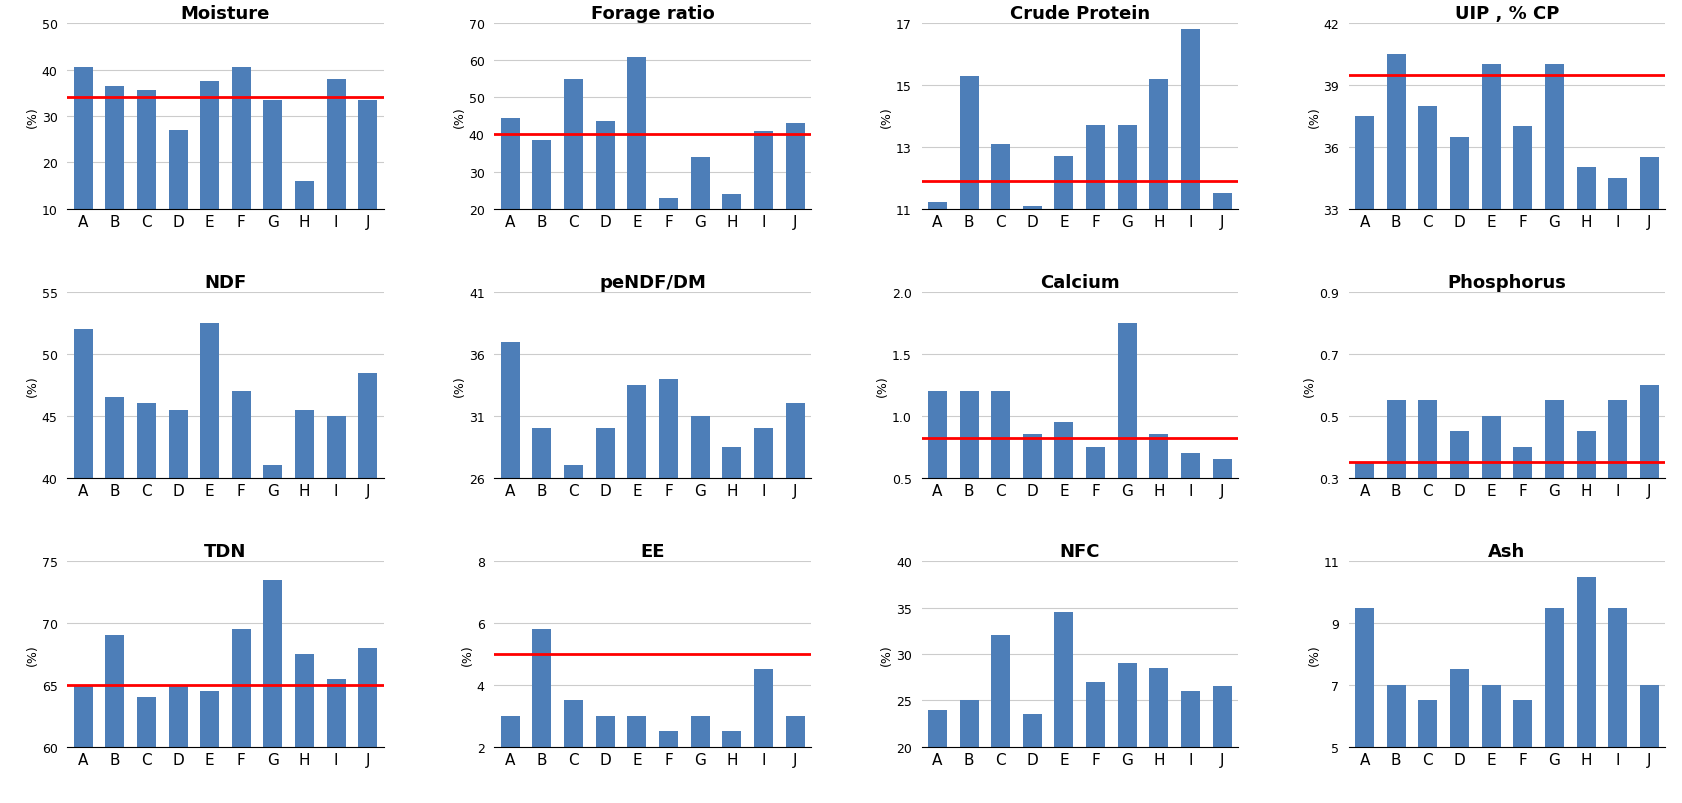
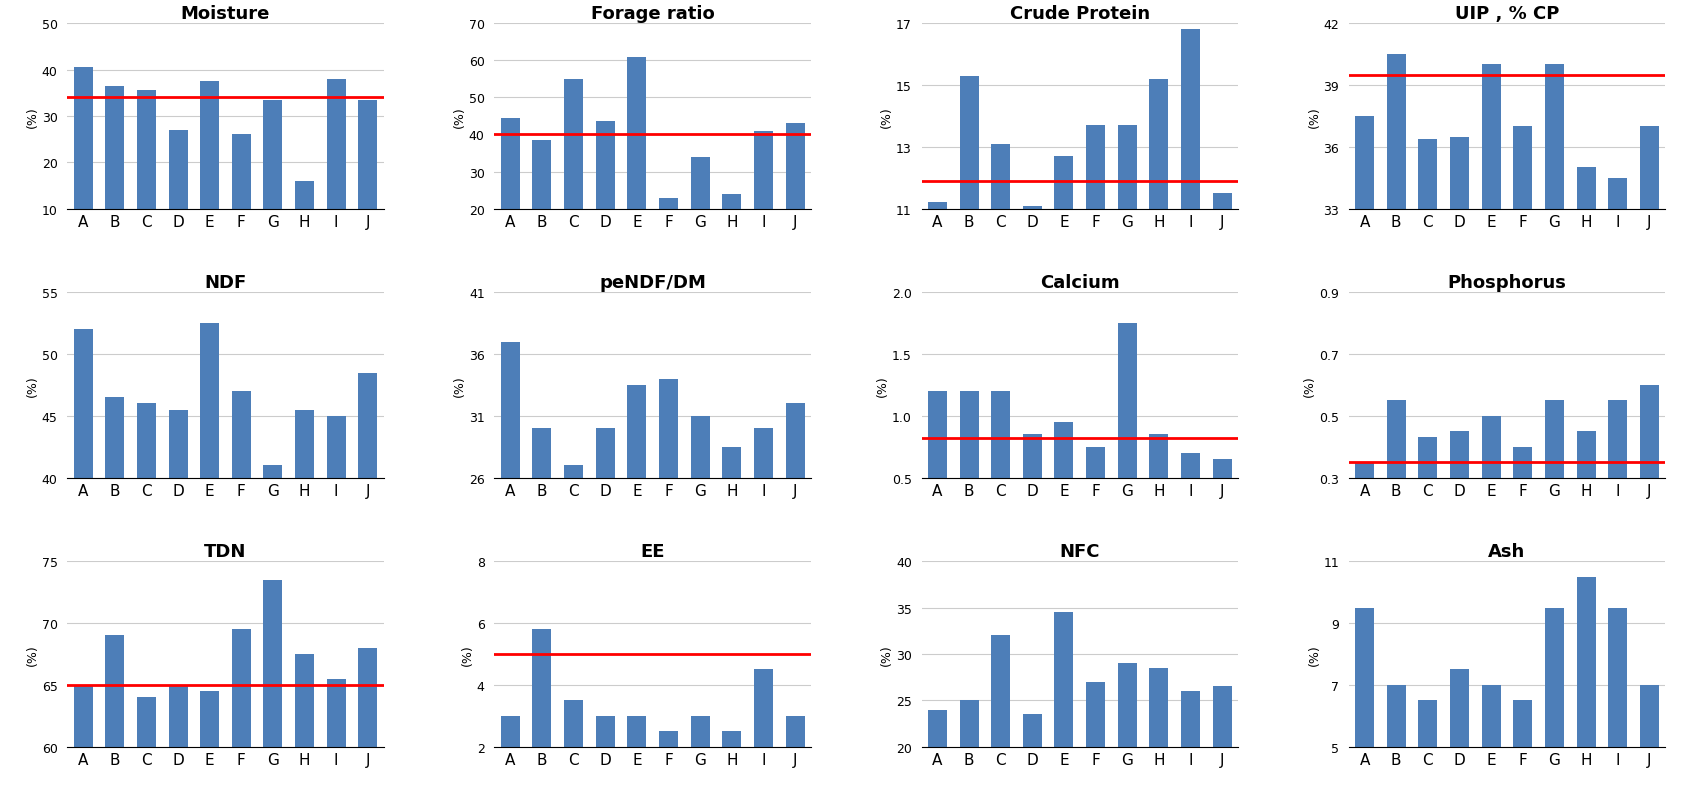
Moisture/F: 40.5 -> 26.0
UIP , % CP/C: 38.0 -> 36.4
UIP , % CP/J: 35.5 -> 37.0
Phosphorus/C: 0.55 -> 0.43
